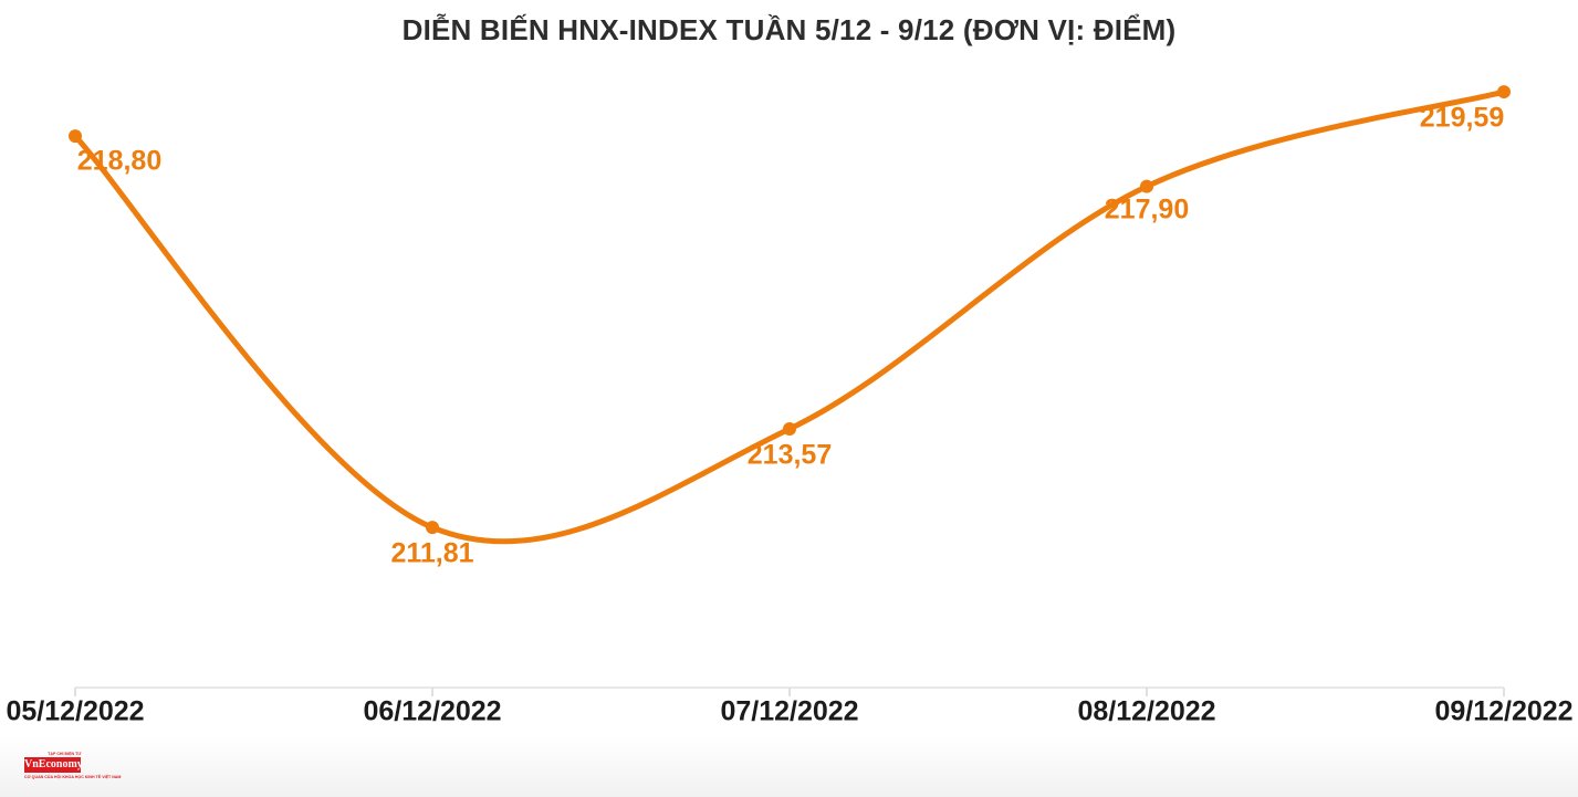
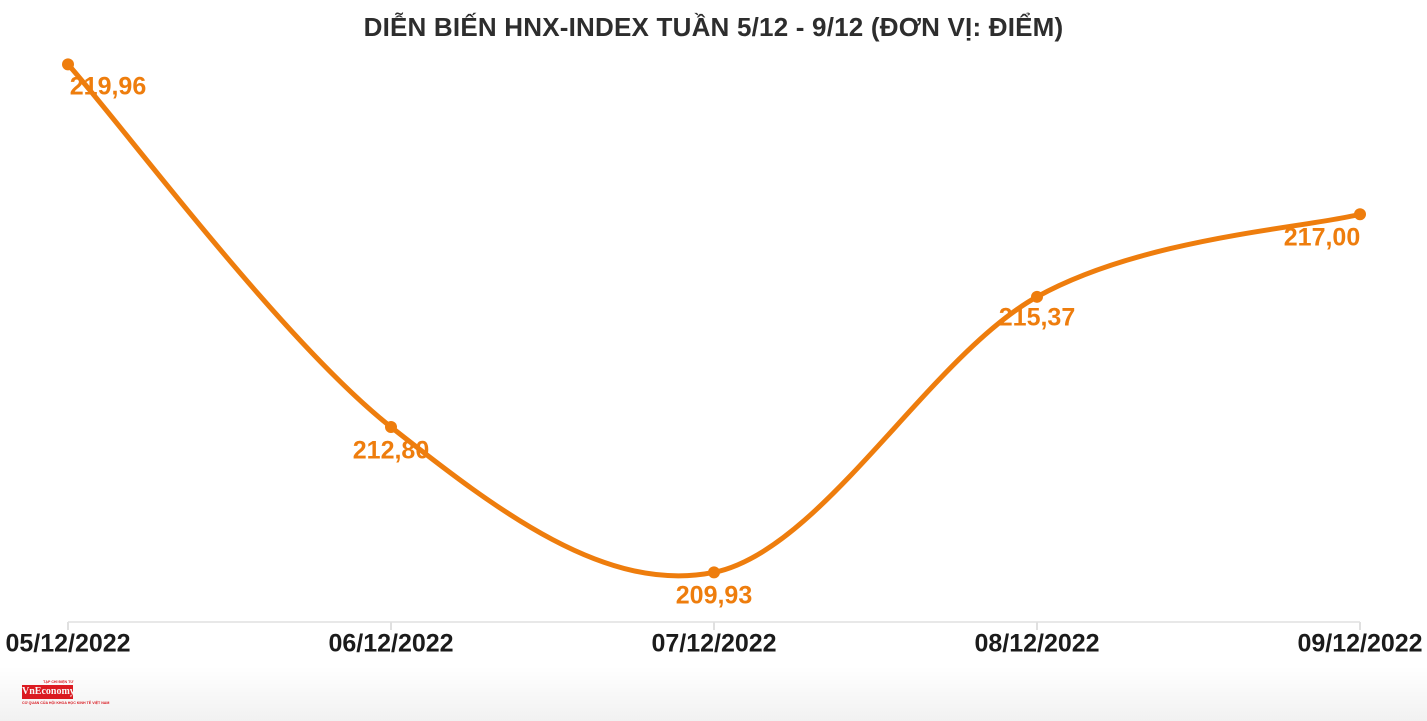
05/12/2022: 218,80 -> 219,96
06/12/2022: 211,81 -> 212,80
07/12/2022: 213,57 -> 209,93
08/12/2022: 217,90 -> 215,37
09/12/2022: 219,59 -> 217,00
